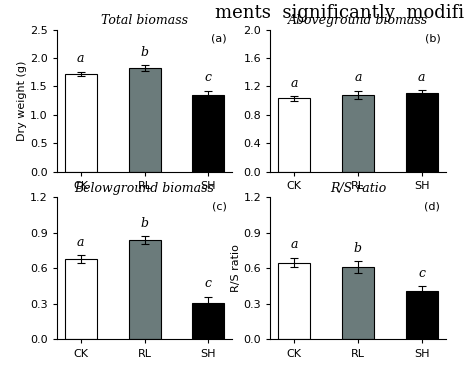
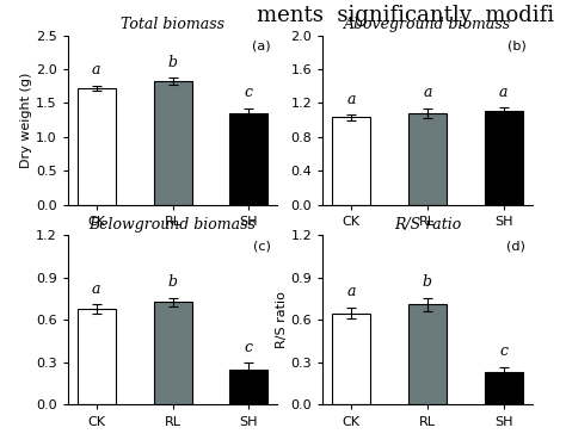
Belowground biomass/RL: 0.84 -> 0.73
Belowground biomass/SH: 0.31 -> 0.25
R/S ratio/RL: 0.61 -> 0.71
R/S ratio/SH: 0.41 -> 0.23
